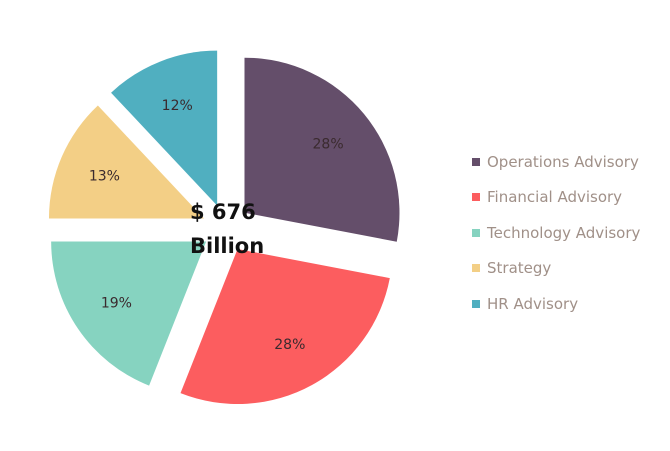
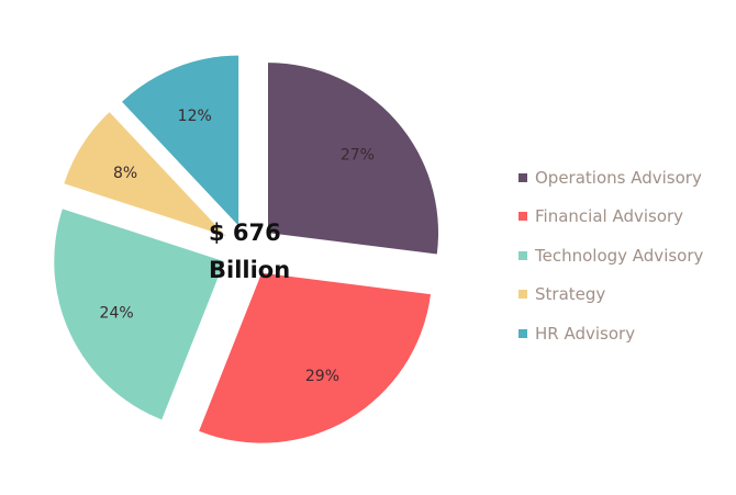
Operations Advisory: 28% -> 27%
Financial Advisory: 28% -> 29%
Technology Advisory: 19% -> 24%
Strategy: 13% -> 8%
